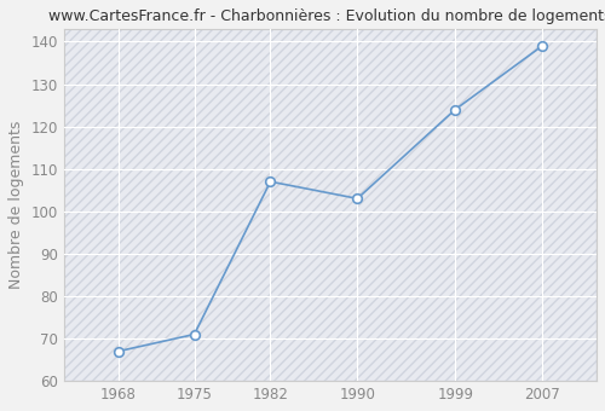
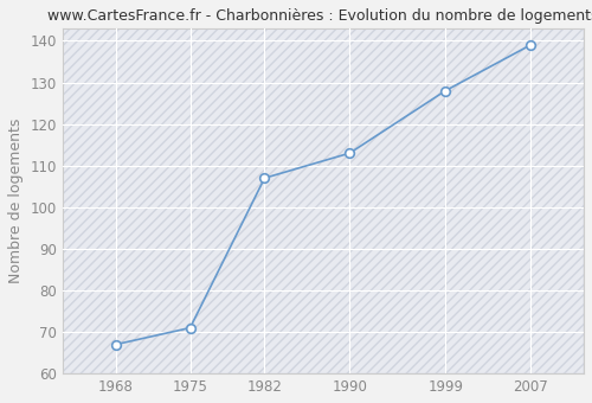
1990: 103 -> 113
1999: 124 -> 128
